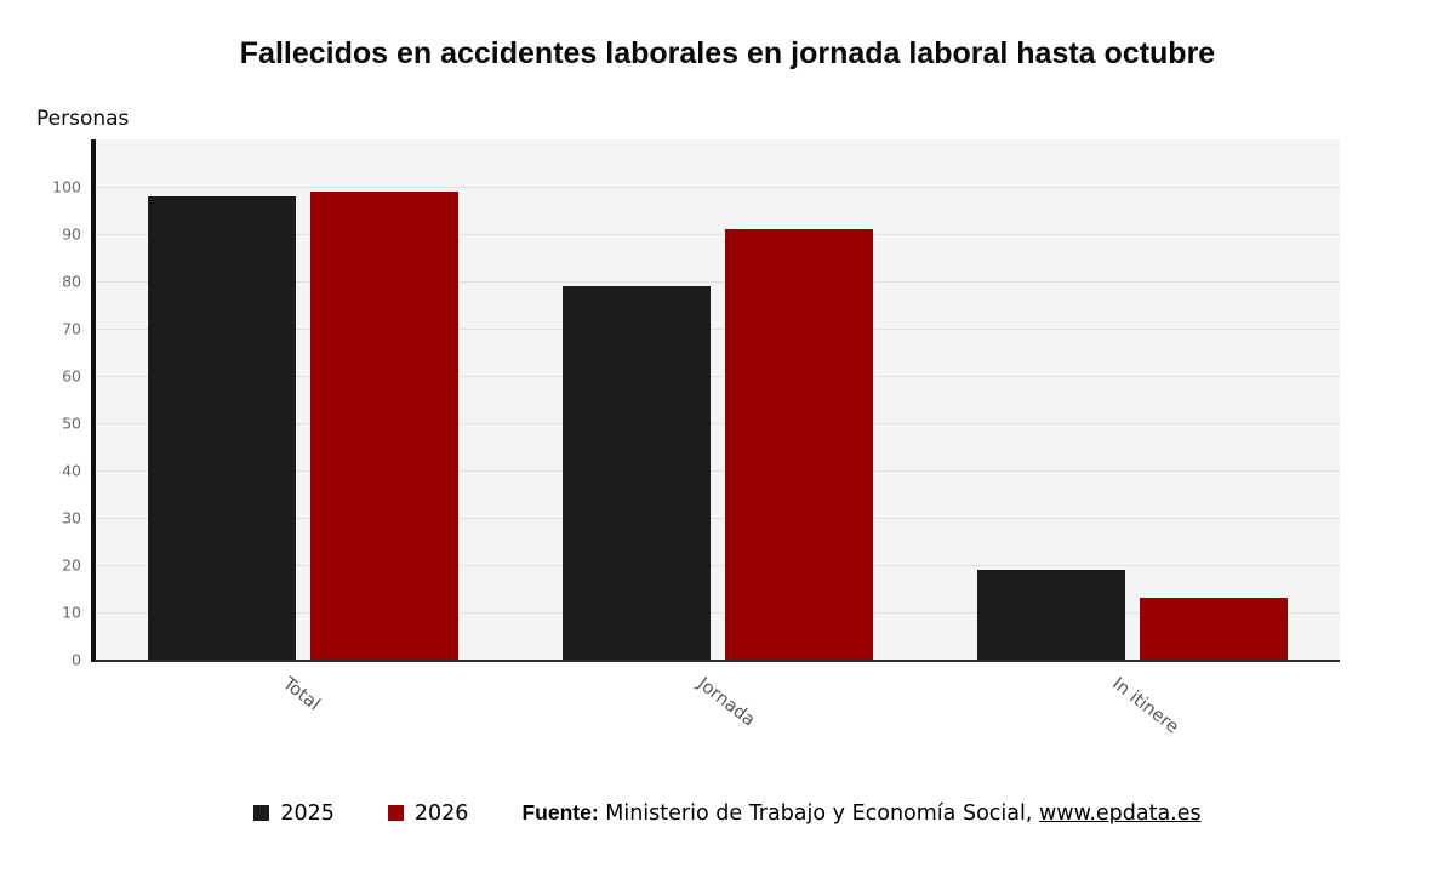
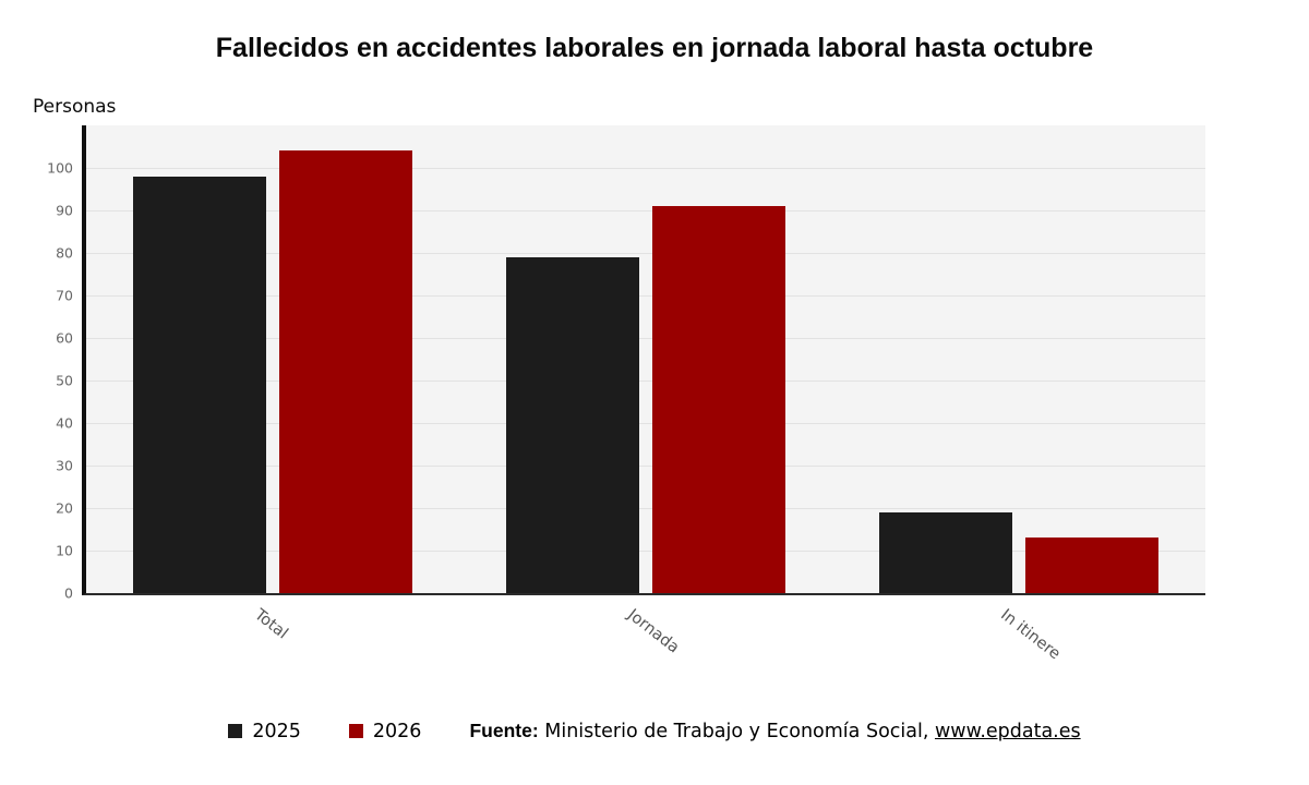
2026/Total: 99 -> 104
